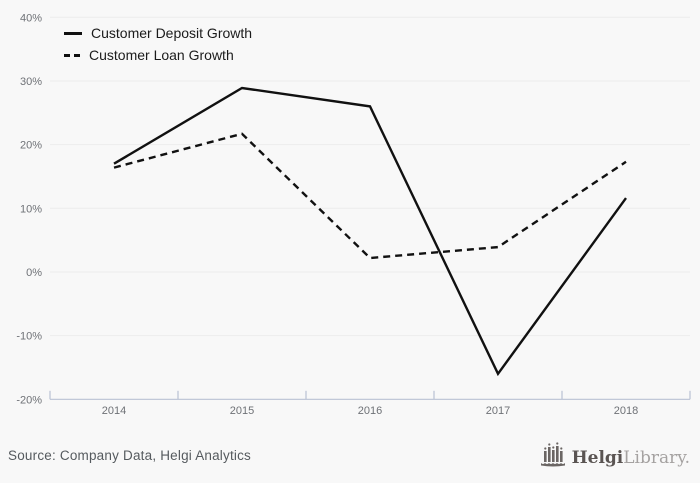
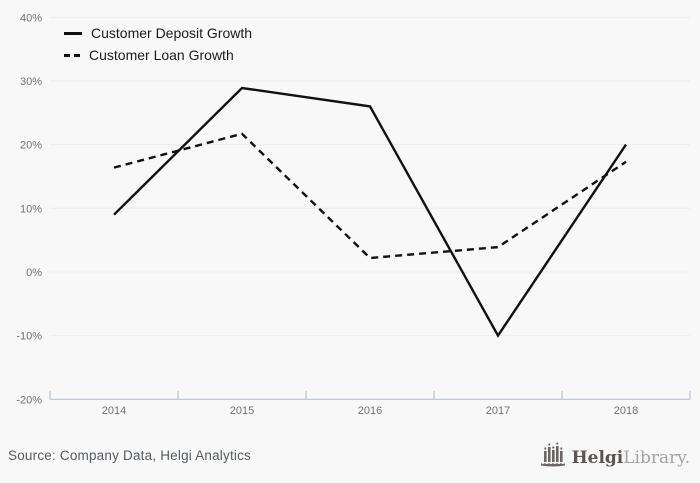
Customer Deposit Growth/2014: 17% -> 9%
Customer Deposit Growth/2017: -16% -> -10%
Customer Deposit Growth/2018: 12% -> 20%
